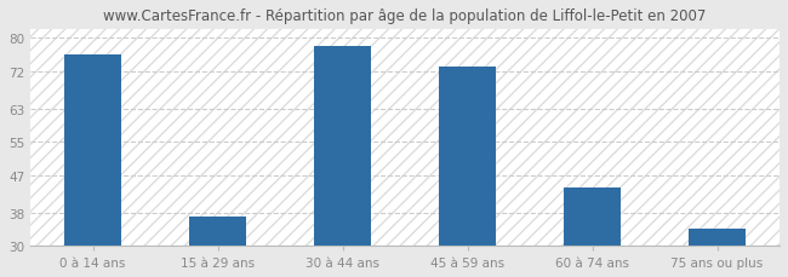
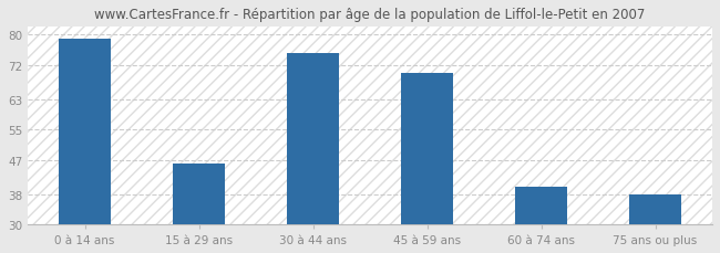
0 à 14 ans: 76 -> 79
15 à 29 ans: 37 -> 46
30 à 44 ans: 78 -> 75
45 à 59 ans: 73 -> 70
60 à 74 ans: 44 -> 40
75 ans ou plus: 34 -> 38
